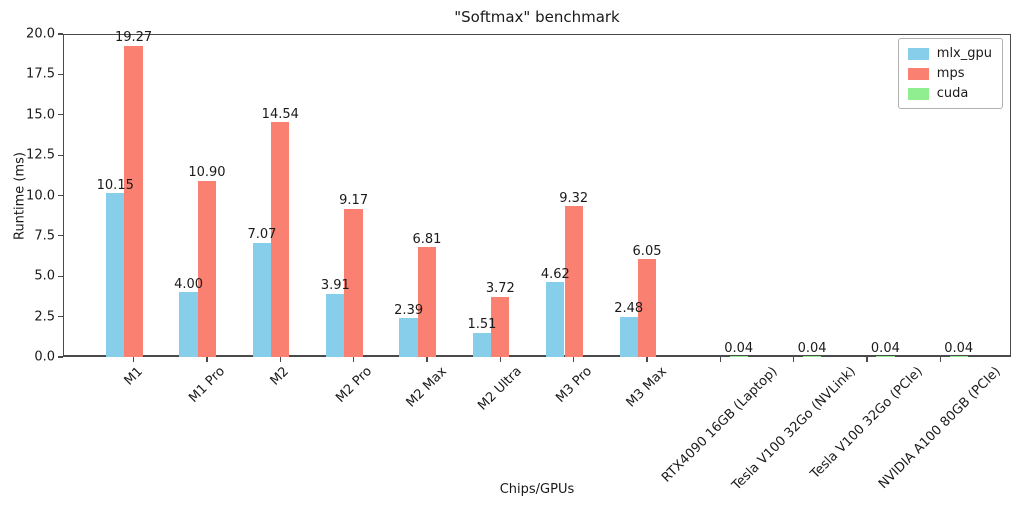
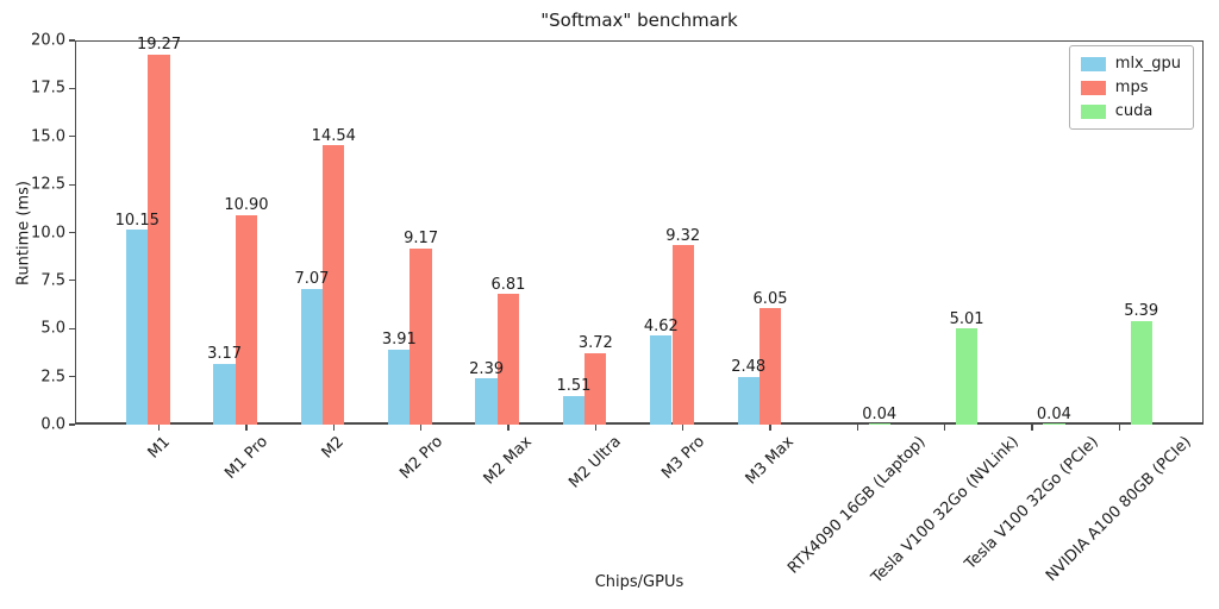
mlx_gpu/M1 Pro: 4.00 -> 3.17
cuda/Tesla V100 32Go (NVLink): 0.04 -> 5.01
cuda/NVIDIA A100 80GB (PCIe): 0.04 -> 5.39
